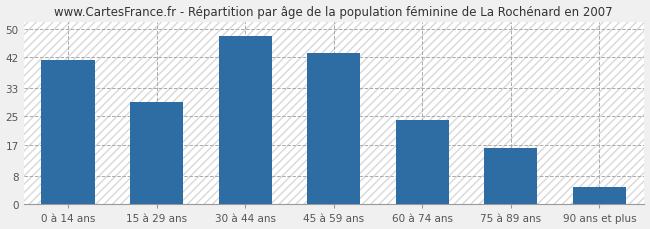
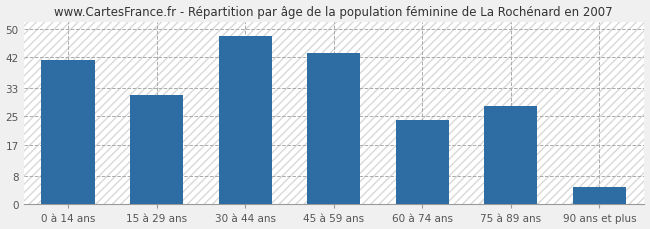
15 à 29 ans: 29 -> 31
75 à 89 ans: 16 -> 28
